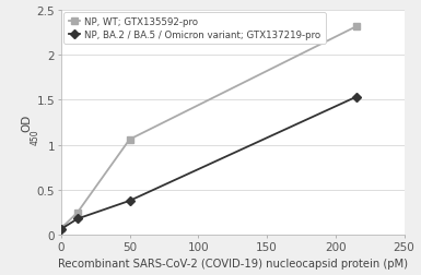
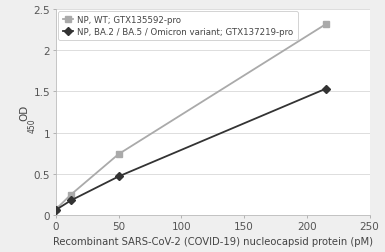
NP, BA.2 / BA.5 / Omicron variant; GTX137219-pro/50: 0.38 -> 0.47
NP, WT; GTX135592-pro/50: 1.06 -> 0.74
